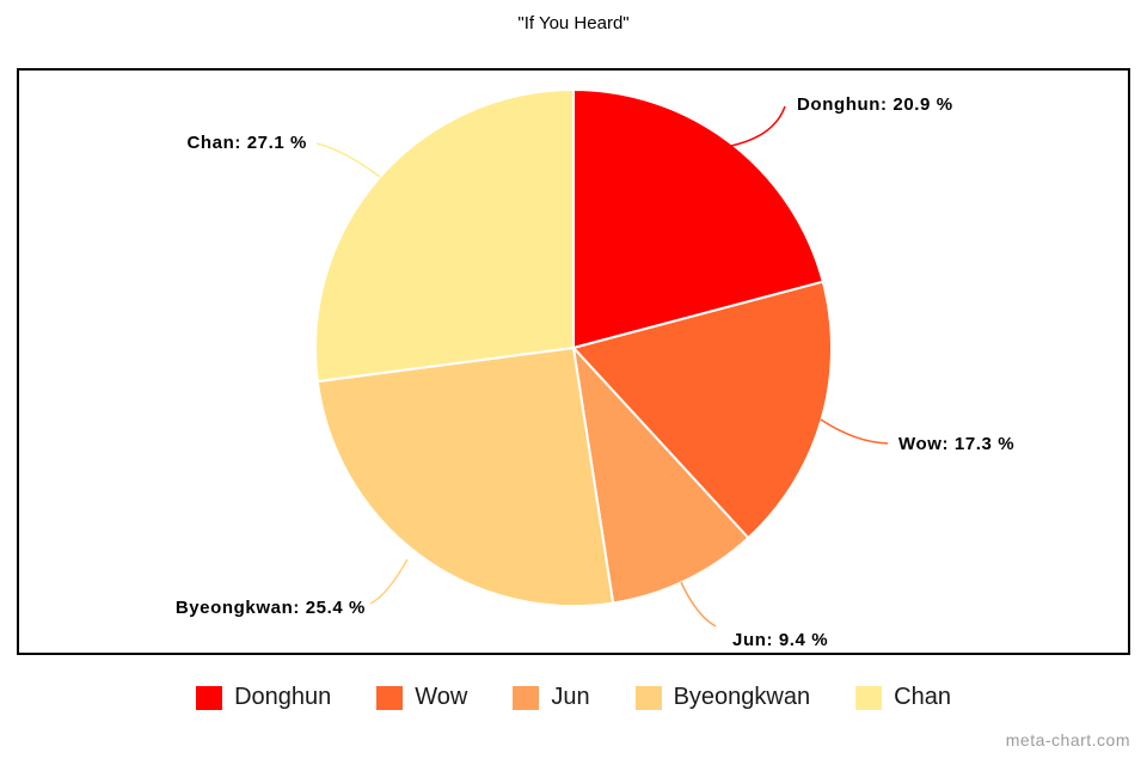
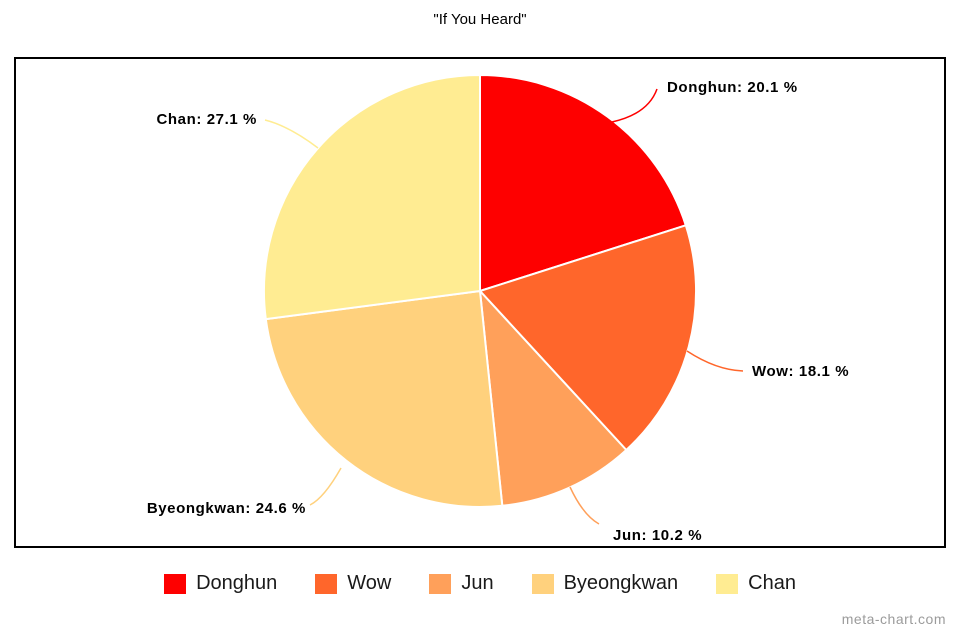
Donghun: 20.9 -> 20.1
Wow: 17.3 -> 18.1
Jun: 9.4 -> 10.2
Byeongkwan: 25.4 -> 24.6
